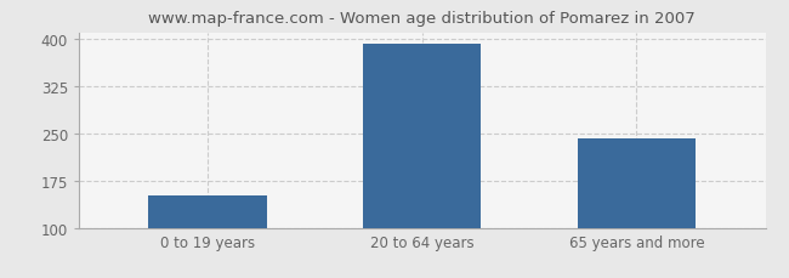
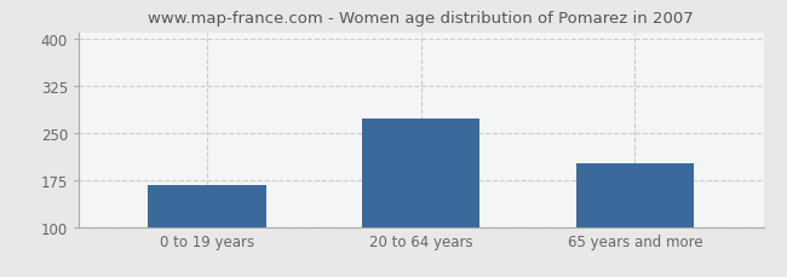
0 to 19 years: 152 -> 166
20 to 64 years: 392 -> 272
65 years and more: 242 -> 202
